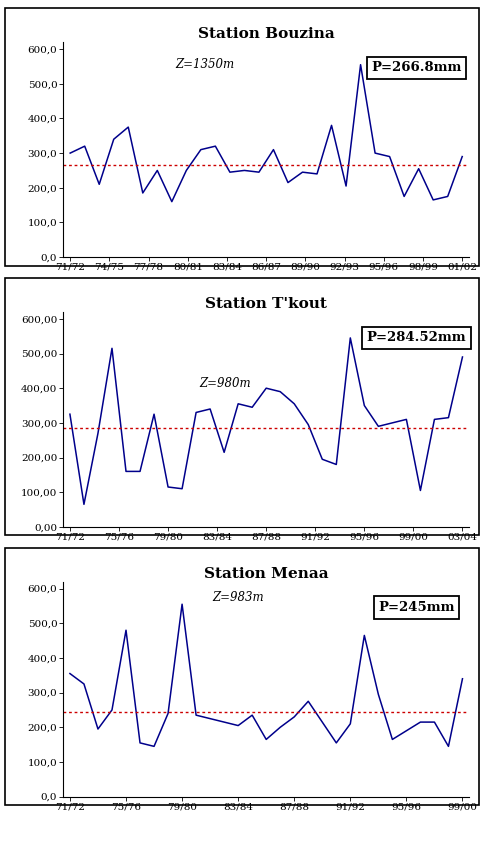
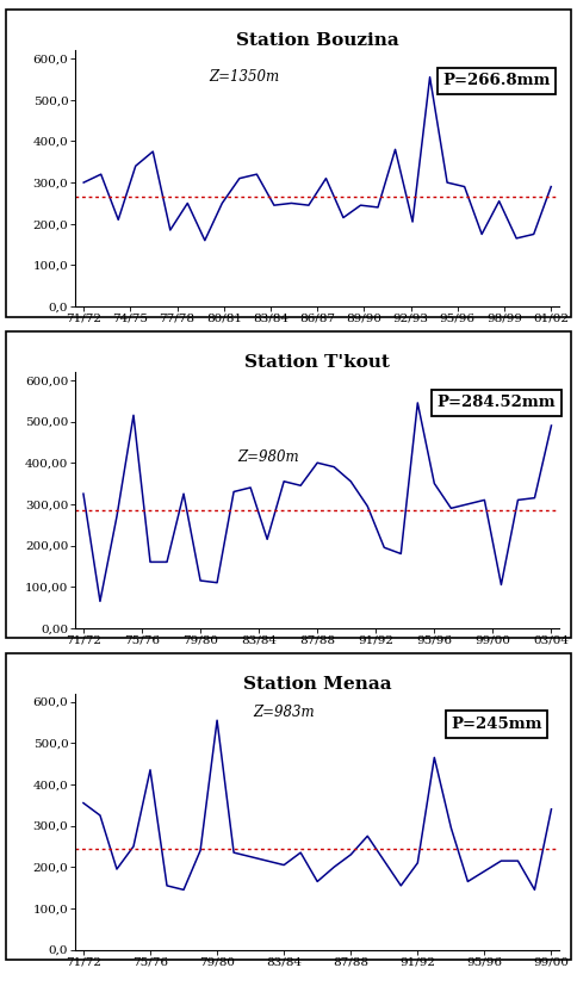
Station Menaa/75/76: 480 -> 435
